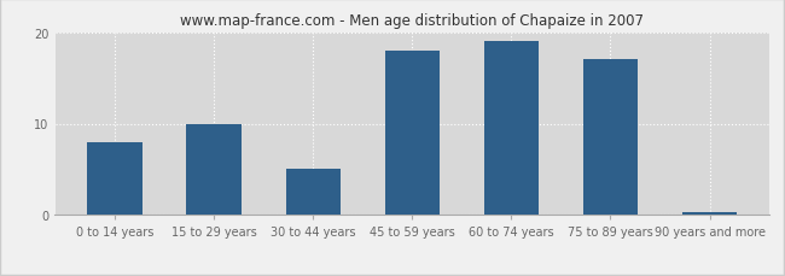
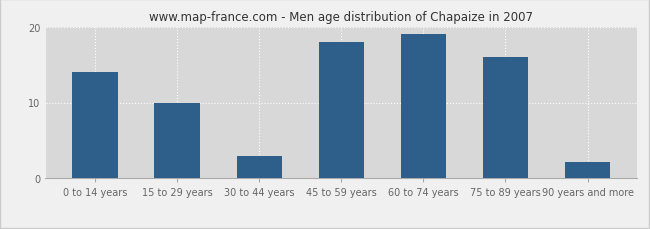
0 to 14 years: 8.0 -> 14.0
30 to 44 years: 5.0 -> 3.0
75 to 89 years: 17.0 -> 16.0
90 years and more: 0.3 -> 2.2
